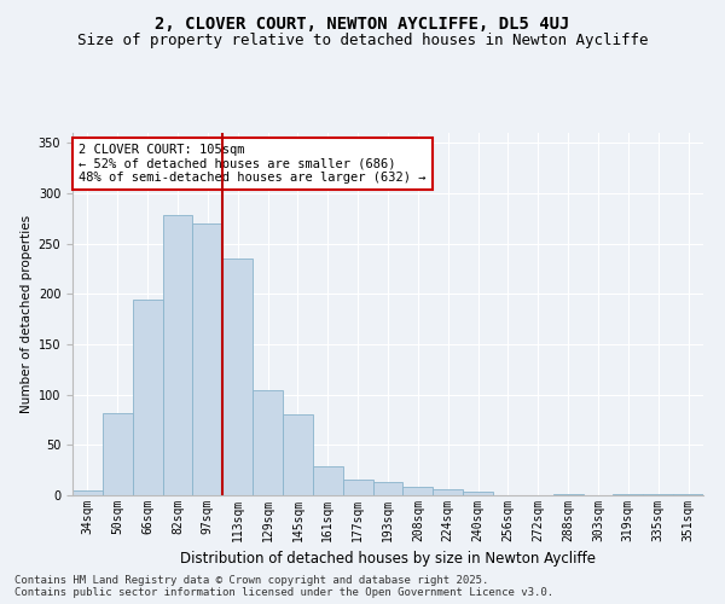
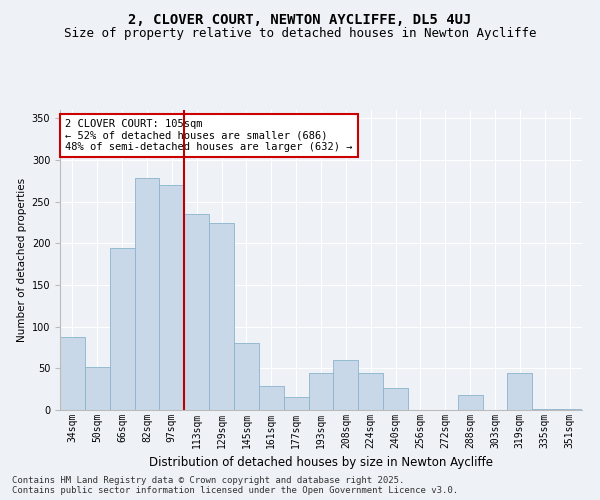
34sqm: 5 -> 88
50sqm: 82 -> 52
129sqm: 104 -> 224
193sqm: 13 -> 44
208sqm: 8 -> 60
224sqm: 6 -> 44
240sqm: 4 -> 26
288sqm: 1 -> 18
319sqm: 1 -> 44
